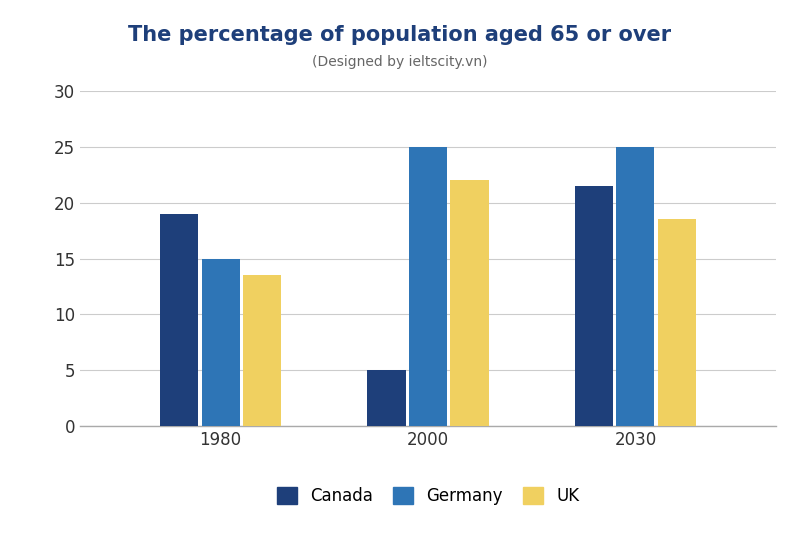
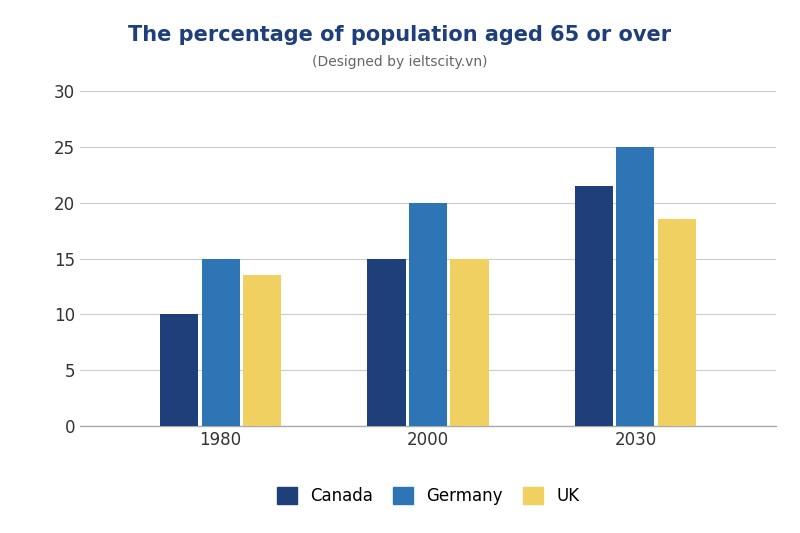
Canada/1980: 19.0 -> 10.0
Canada/2000: 5.0 -> 15.0
Germany/2000: 25 -> 20
UK/2000: 22.0 -> 15.0
